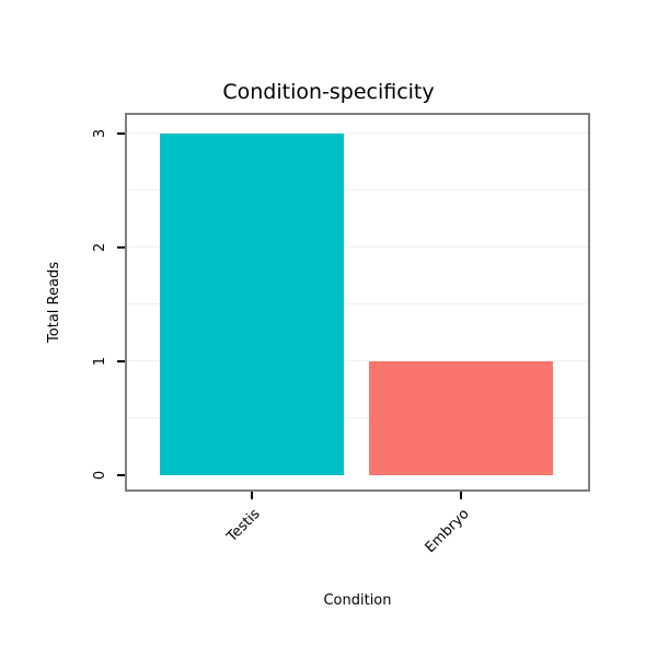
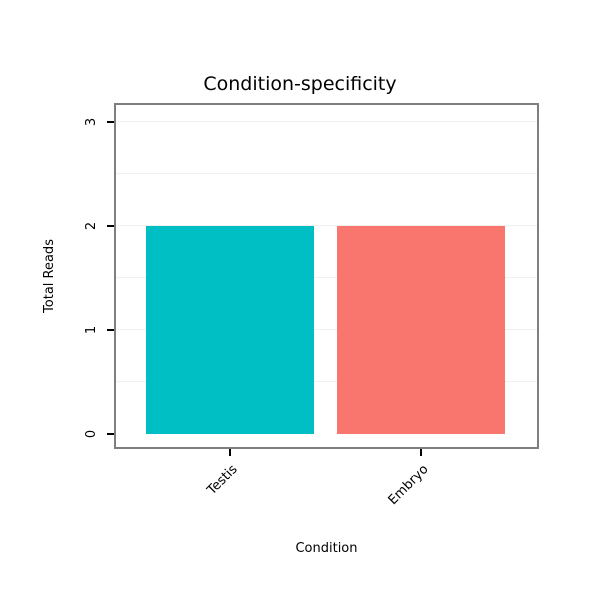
Testis: 3 -> 2
Embryo: 1 -> 2
